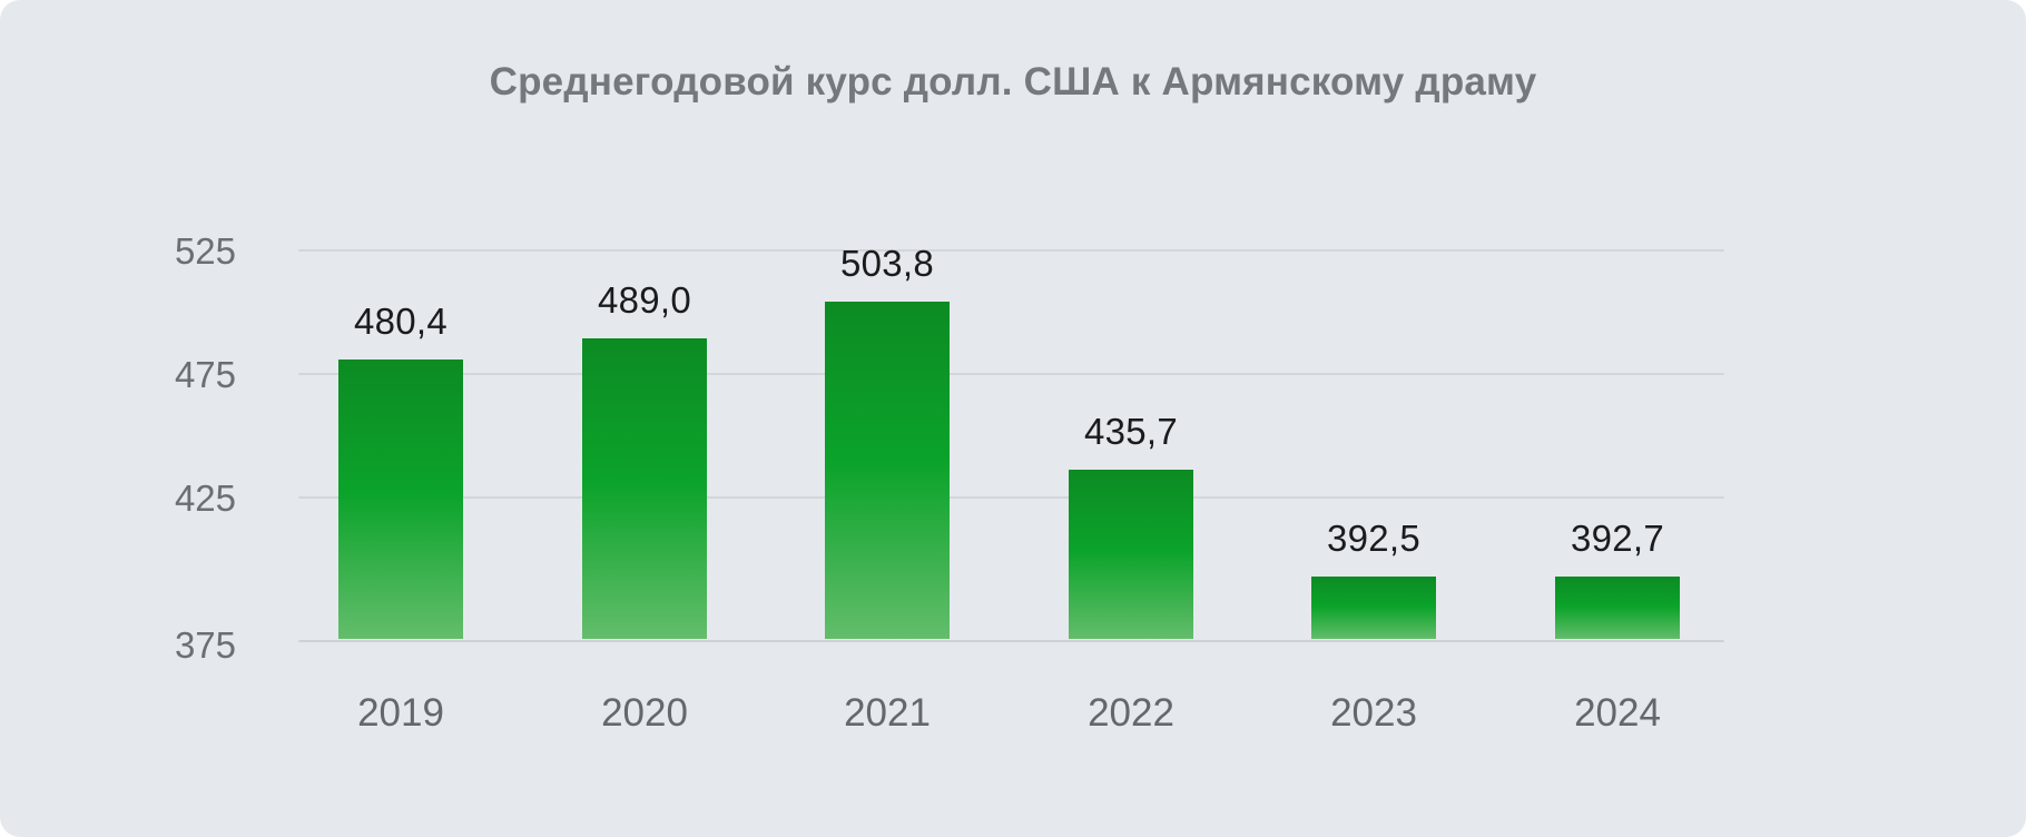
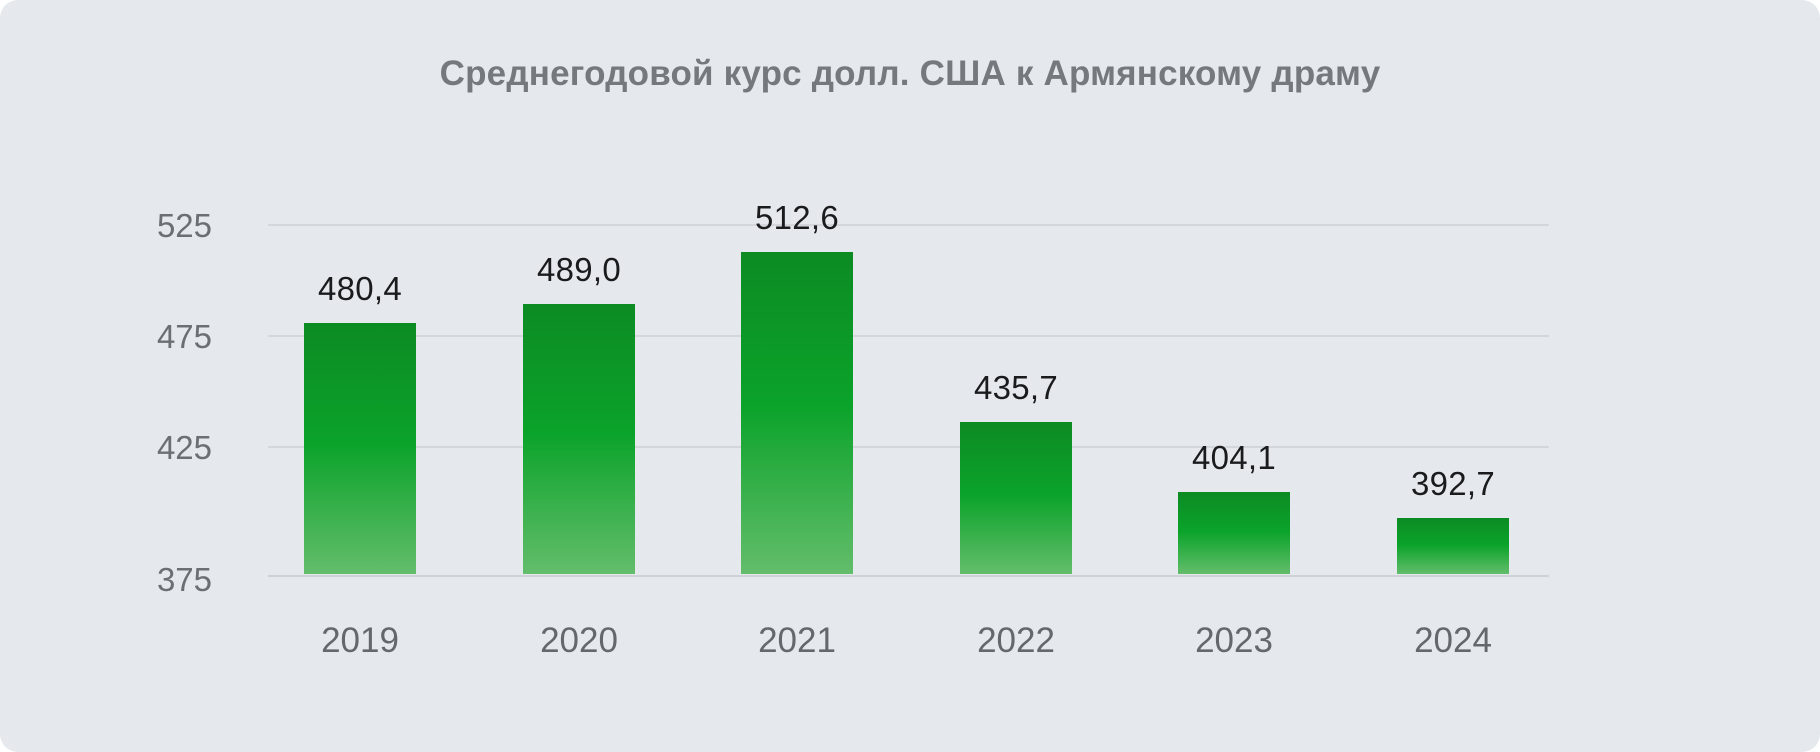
2021: 503,8 -> 512,6
2023: 392,5 -> 404,1
